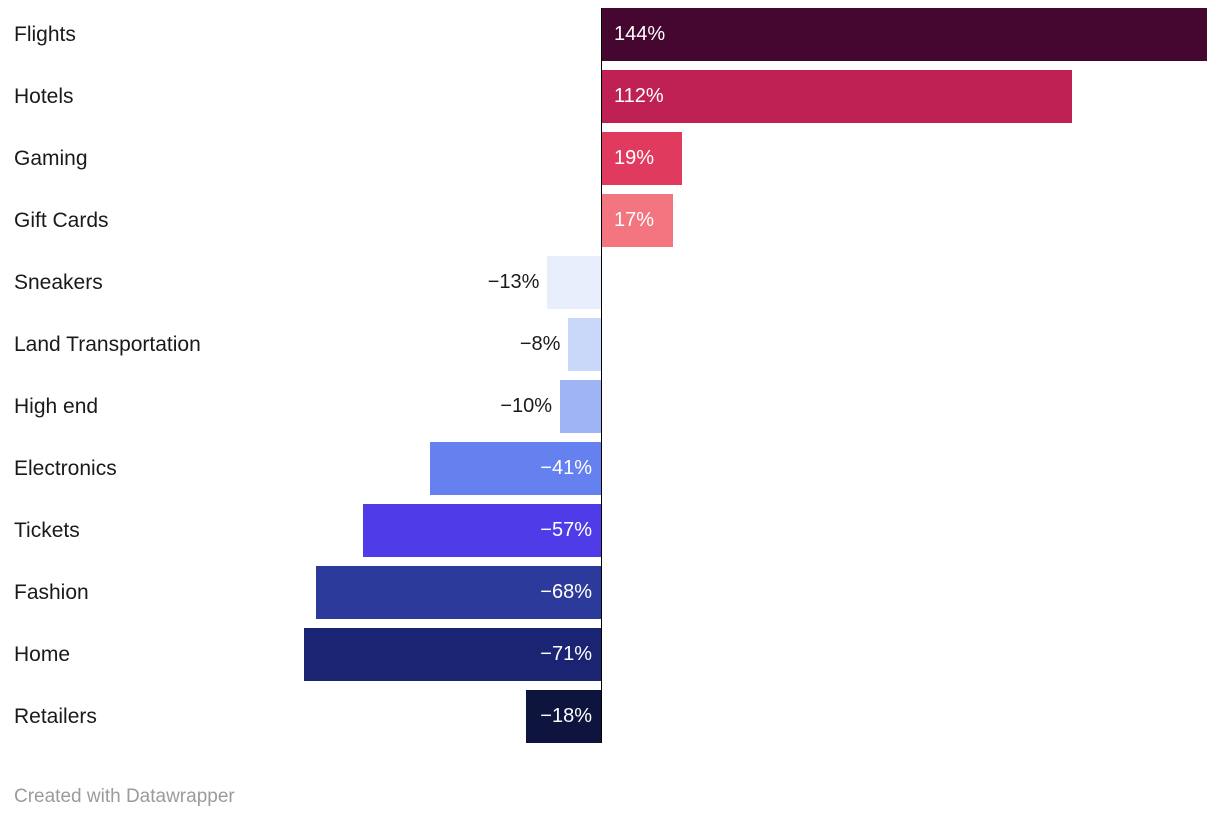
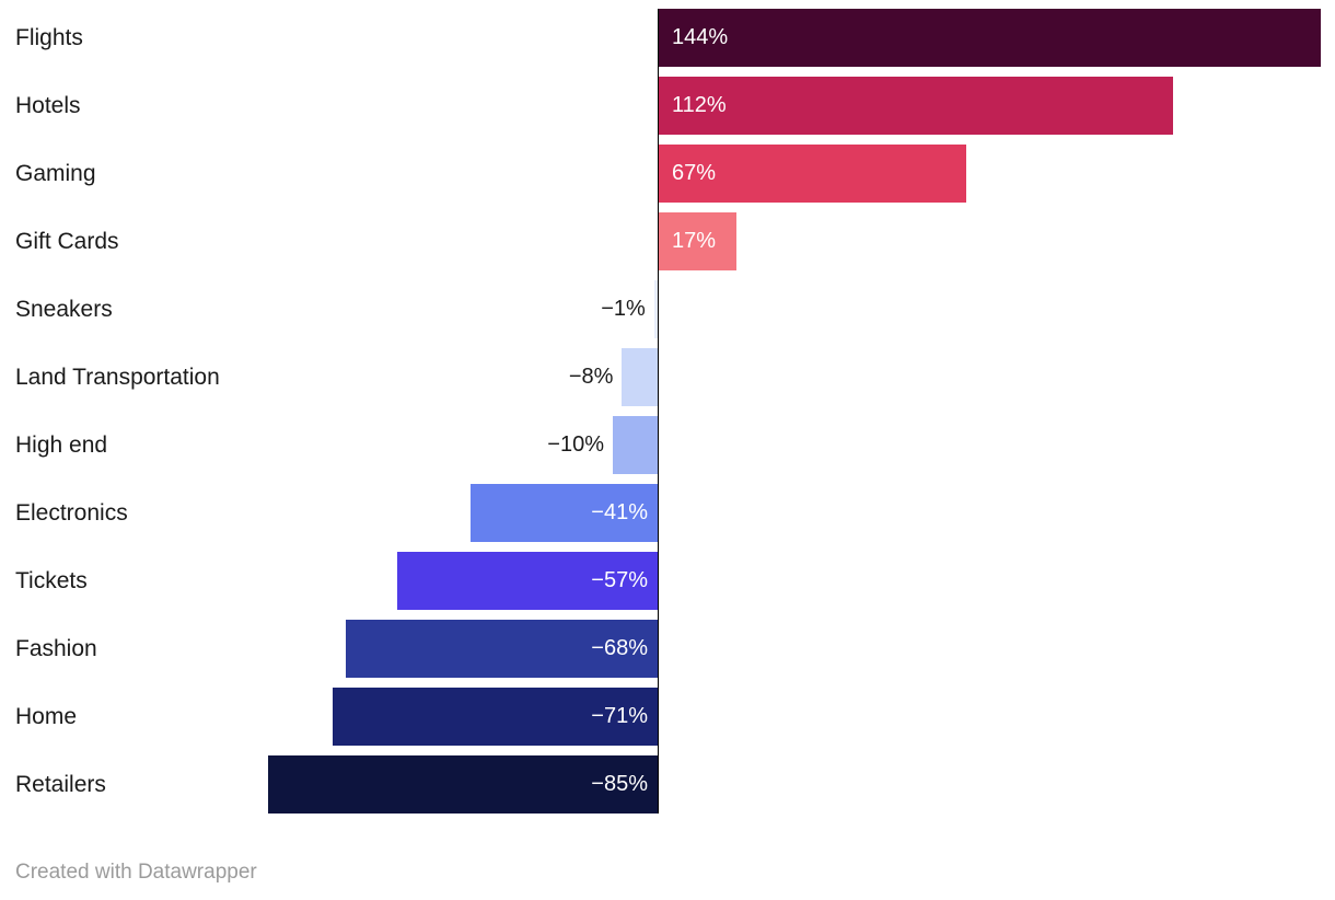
Gaming: 19% -> 67%
Sneakers: −13% -> −1%
Retailers: −18% -> −85%
